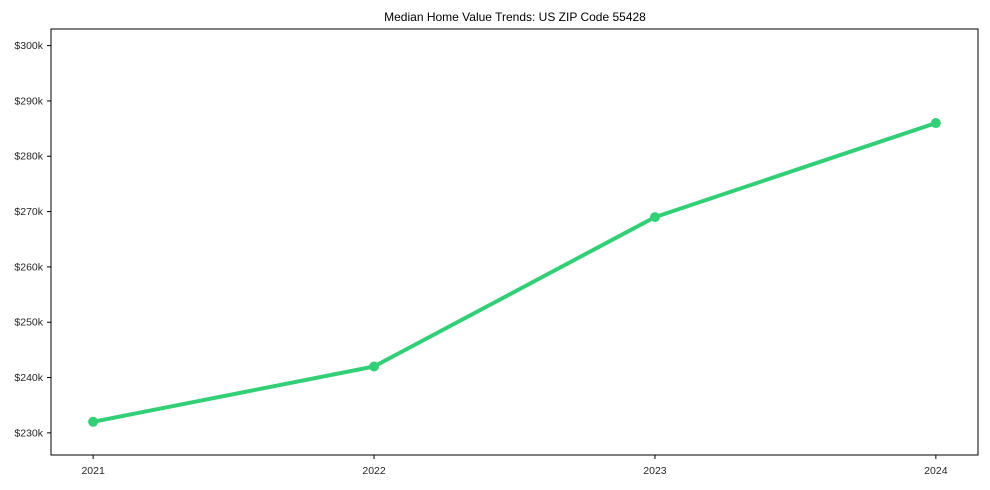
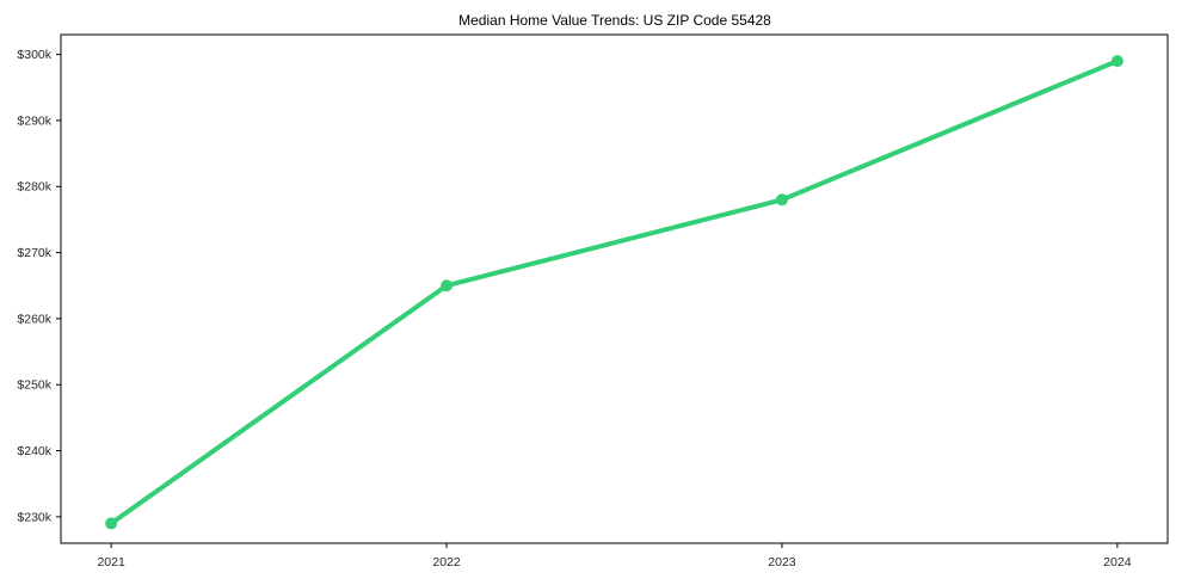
2021: $232k -> $229k
2022: $242k -> $265k
2023: $269k -> $278k
2024: $286k -> $299k
